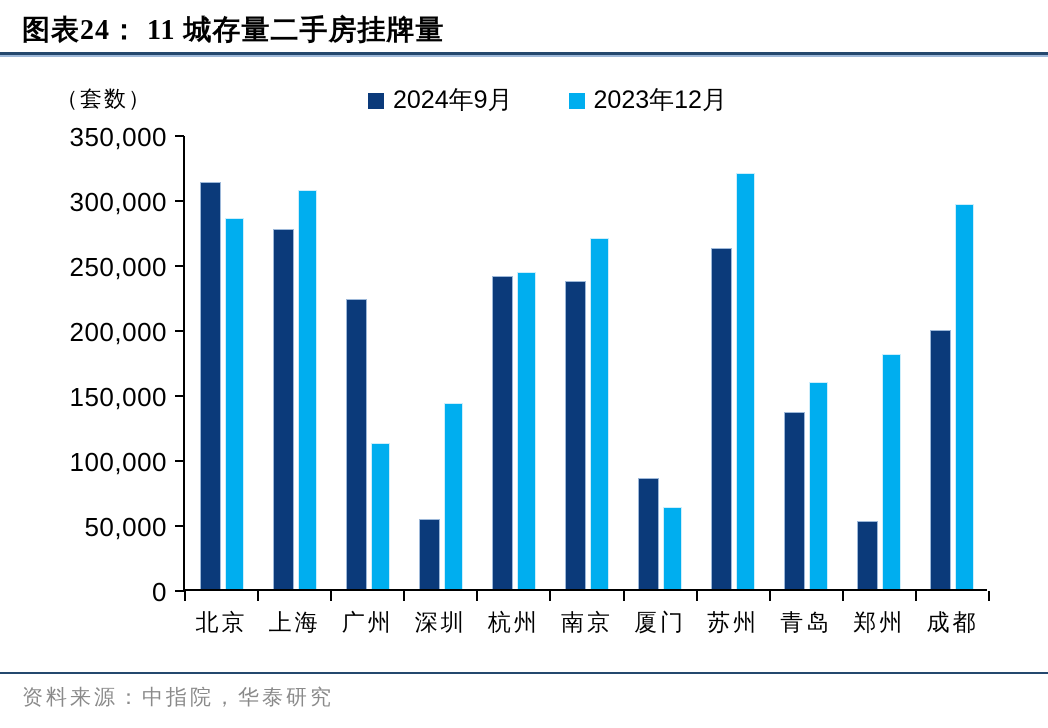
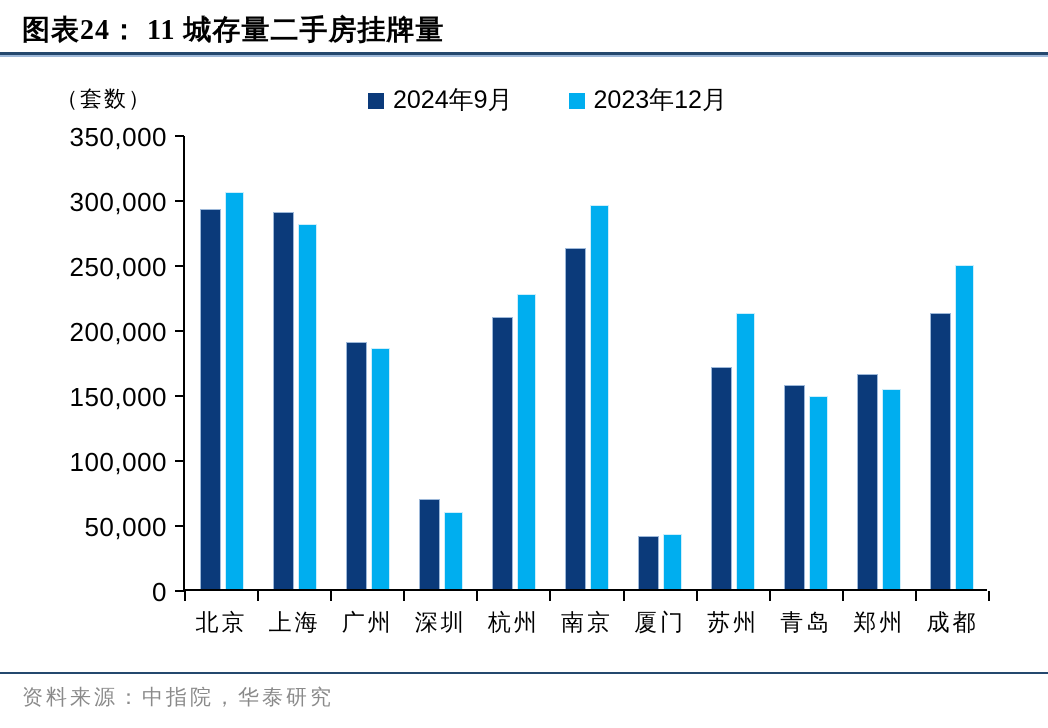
2024年9月/北京: 313000 -> 292000
2023年12月/北京: 285000 -> 305000
2024年9月/上海: 277000 -> 290000
2023年12月/上海: 307000 -> 281000
2024年9月/广州: 223000 -> 190000
2023年12月/广州: 112000 -> 185000
2024年9月/深圳: 54000 -> 69000
2023年12月/深圳: 143000 -> 59000
2024年9月/杭州: 241000 -> 209000
2023年12月/杭州: 244000 -> 227000
2024年9月/南京: 237000 -> 262000
2023年12月/南京: 270000 -> 295000
2024年9月/厦门: 85000 -> 41000
2023年12月/厦门: 63000 -> 42000
2024年9月/苏州: 262000 -> 171000
2023年12月/苏州: 320000 -> 212000
2024年9月/青岛: 136000 -> 157000
2023年12月/青岛: 159000 -> 148000
2024年9月/郑州: 52000 -> 166000
2023年12月/郑州: 181000 -> 154000
2024年9月/成都: 199000 -> 212000
2023年12月/成都: 296000 -> 250000
